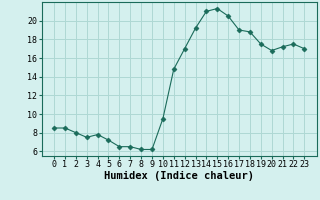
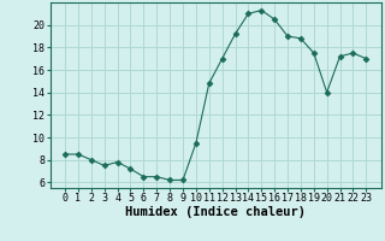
20: 16.8 -> 14.0
